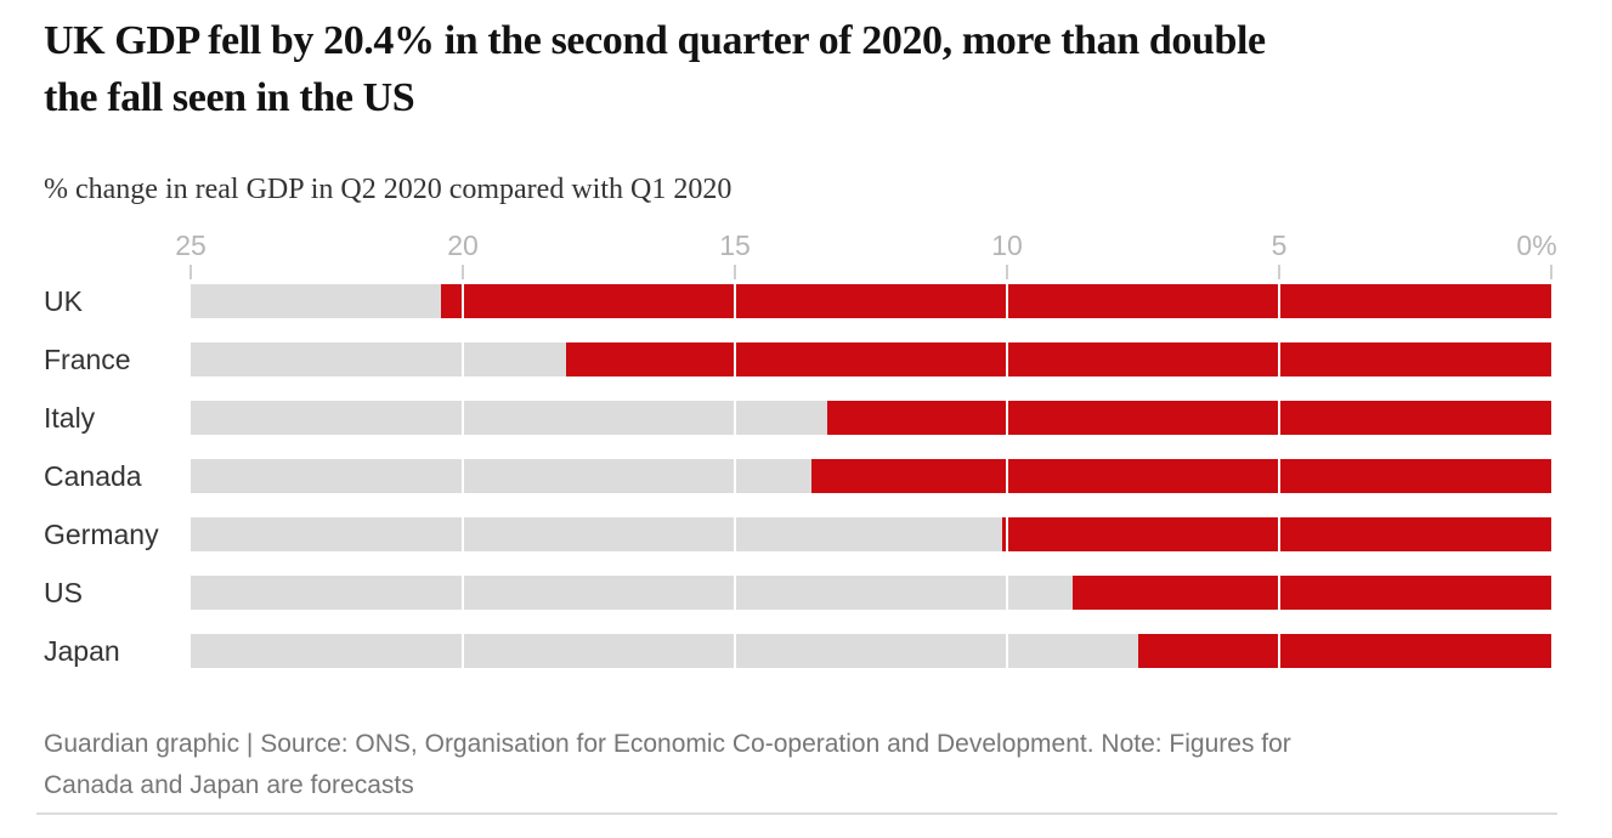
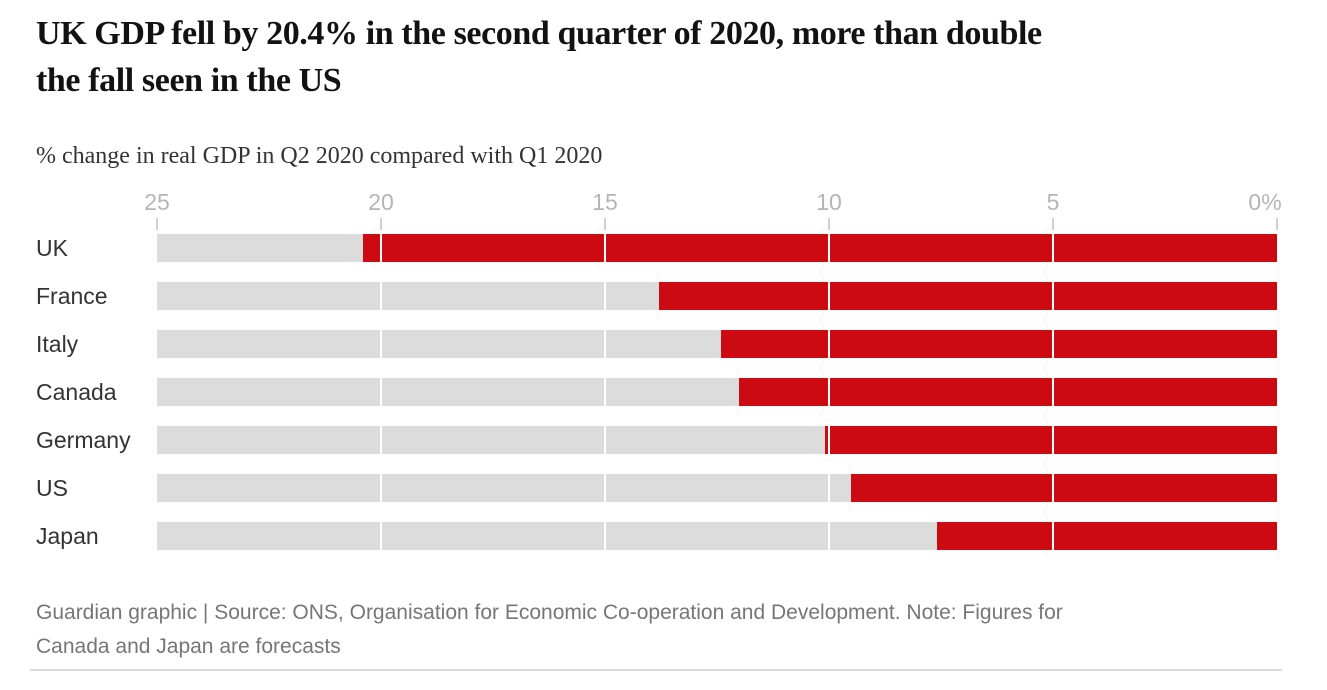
France: 18.1 -> 13.8
Italy: 13.3 -> 12.4
Canada: 13.6 -> 12.0
US: 8.8 -> 9.5
